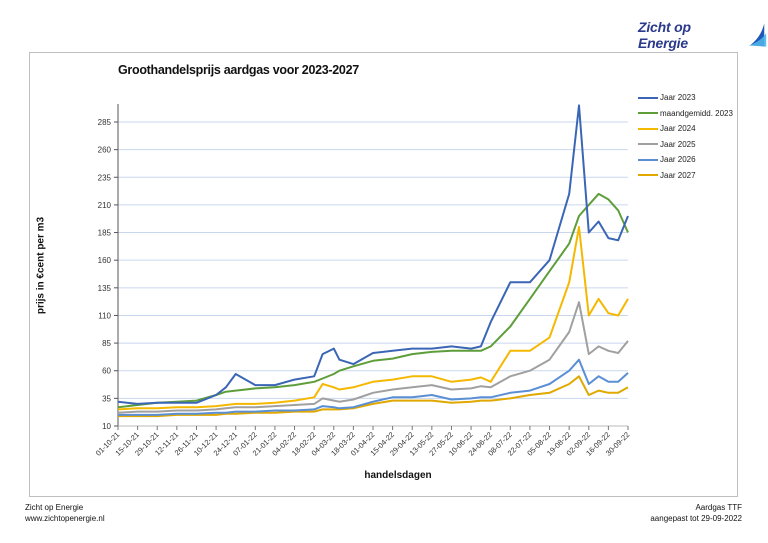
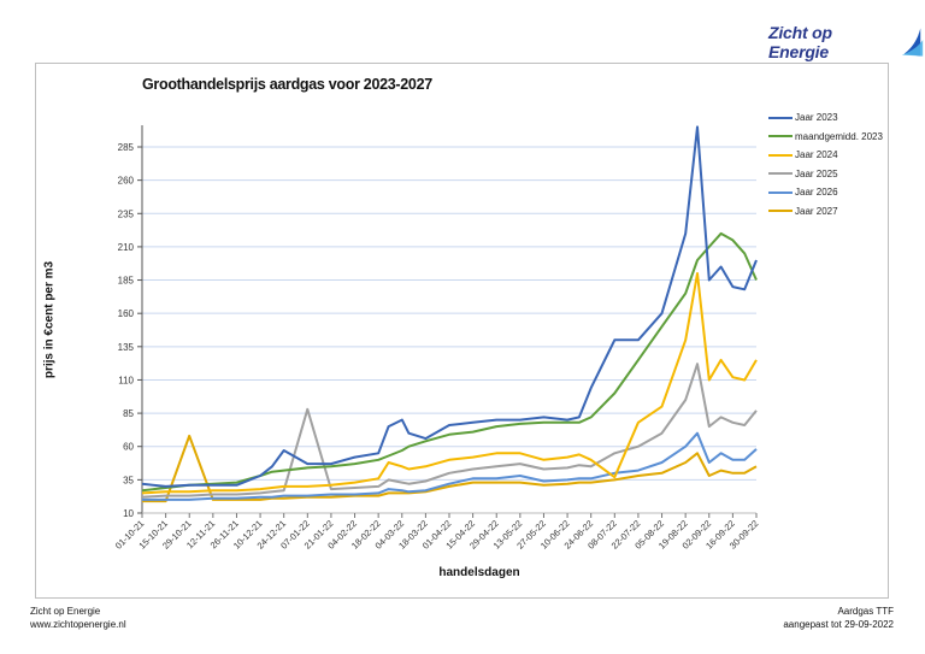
Jaar 2027/29-10-21: 19 -> 68
Jaar 2025/07-01-22: 27 -> 88
Jaar 2024/08-07-22: 78 -> 37
